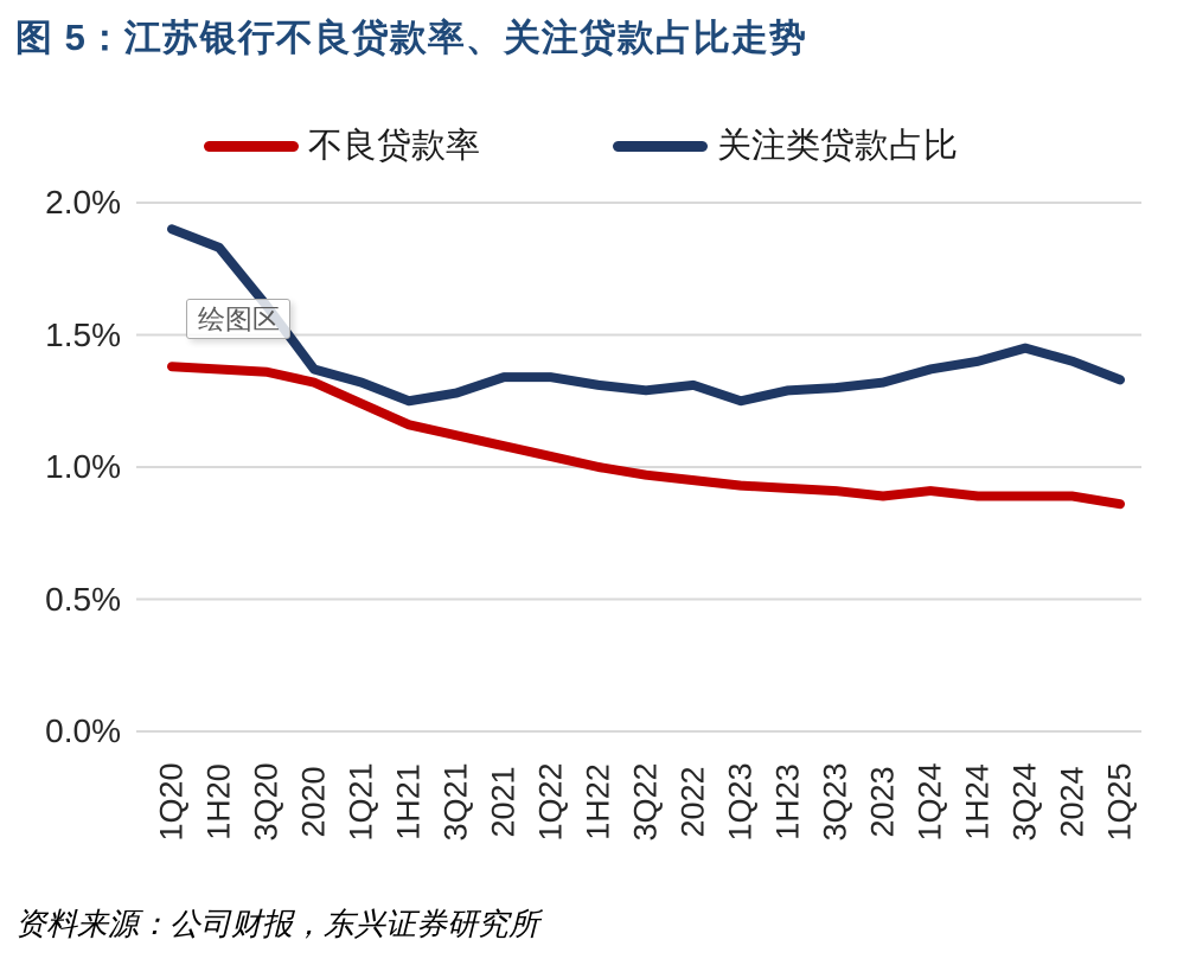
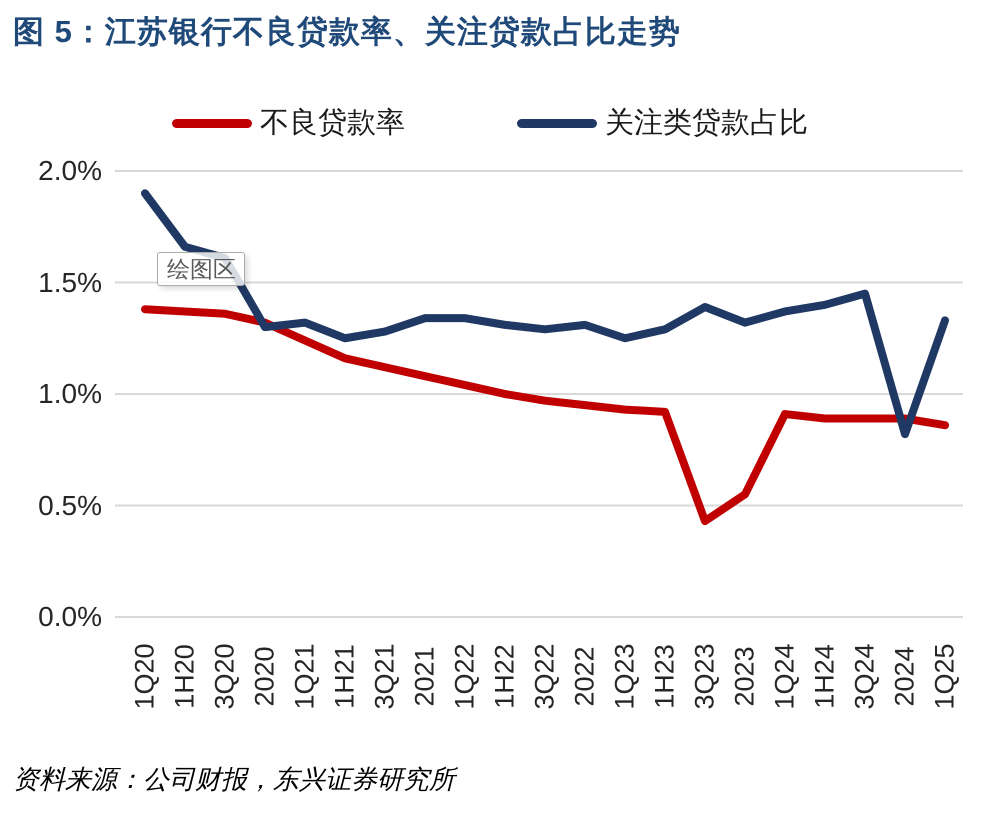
关注类贷款占比/1H20: 1.83% -> 1.66%
关注类贷款占比/2020: 1.37% -> 1.30%
不良贷款率/3Q23: 0.91% -> 0.43%
关注类贷款占比/3Q23: 1.30% -> 1.39%
不良贷款率/2023: 0.89% -> 0.55%
关注类贷款占比/2024: 1.40% -> 0.82%
